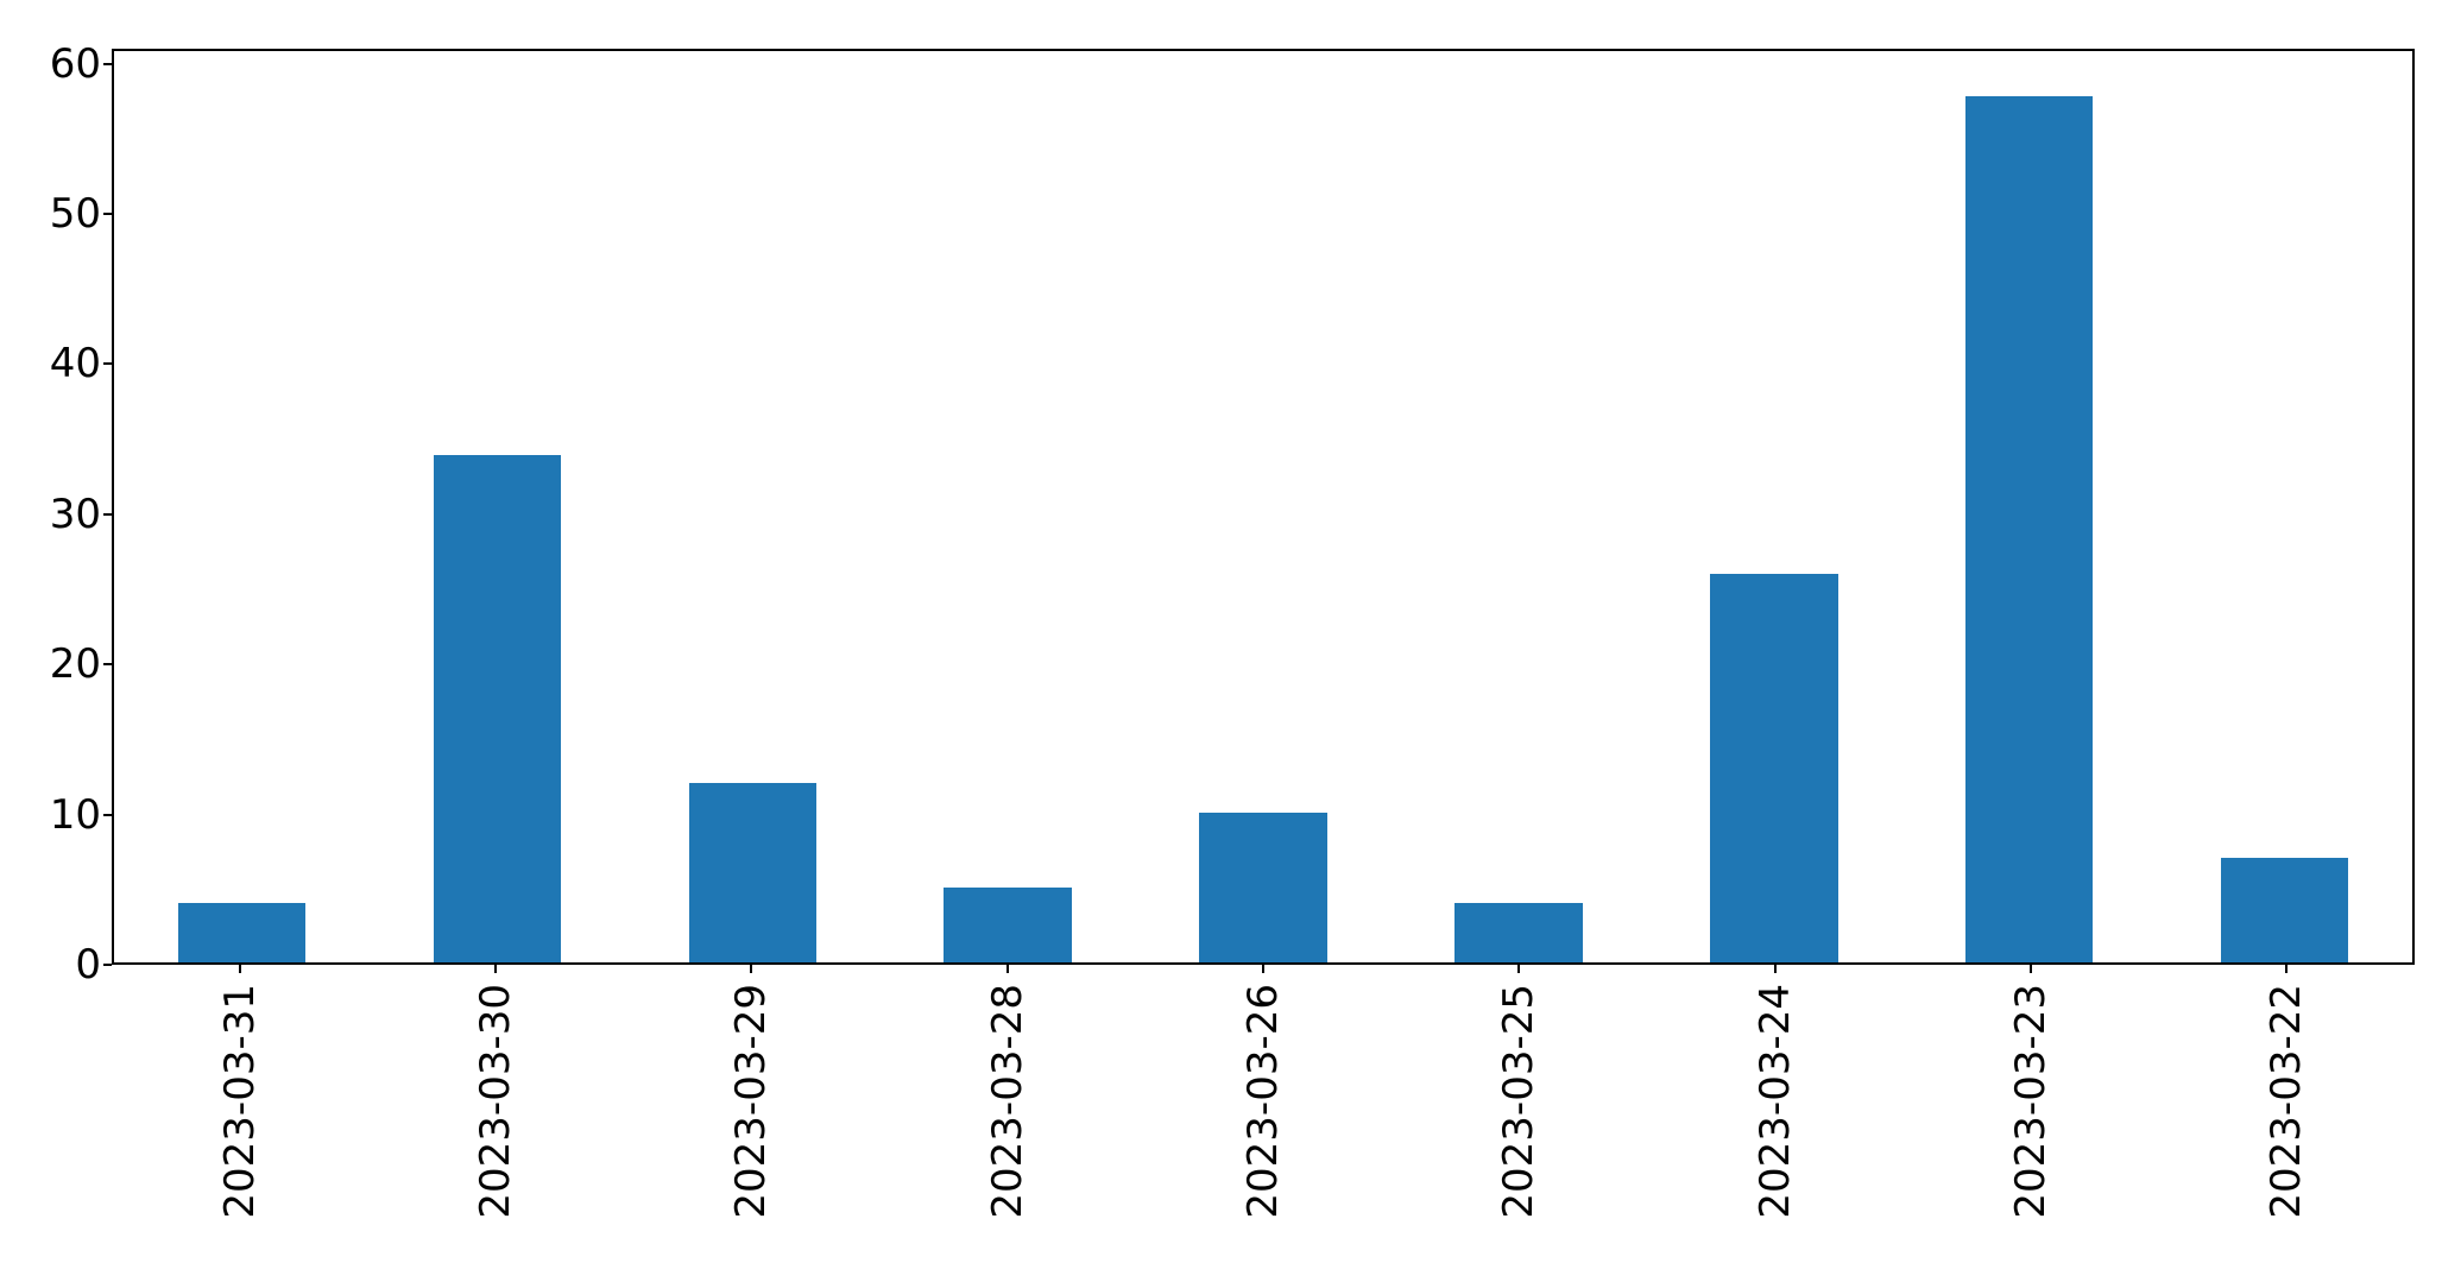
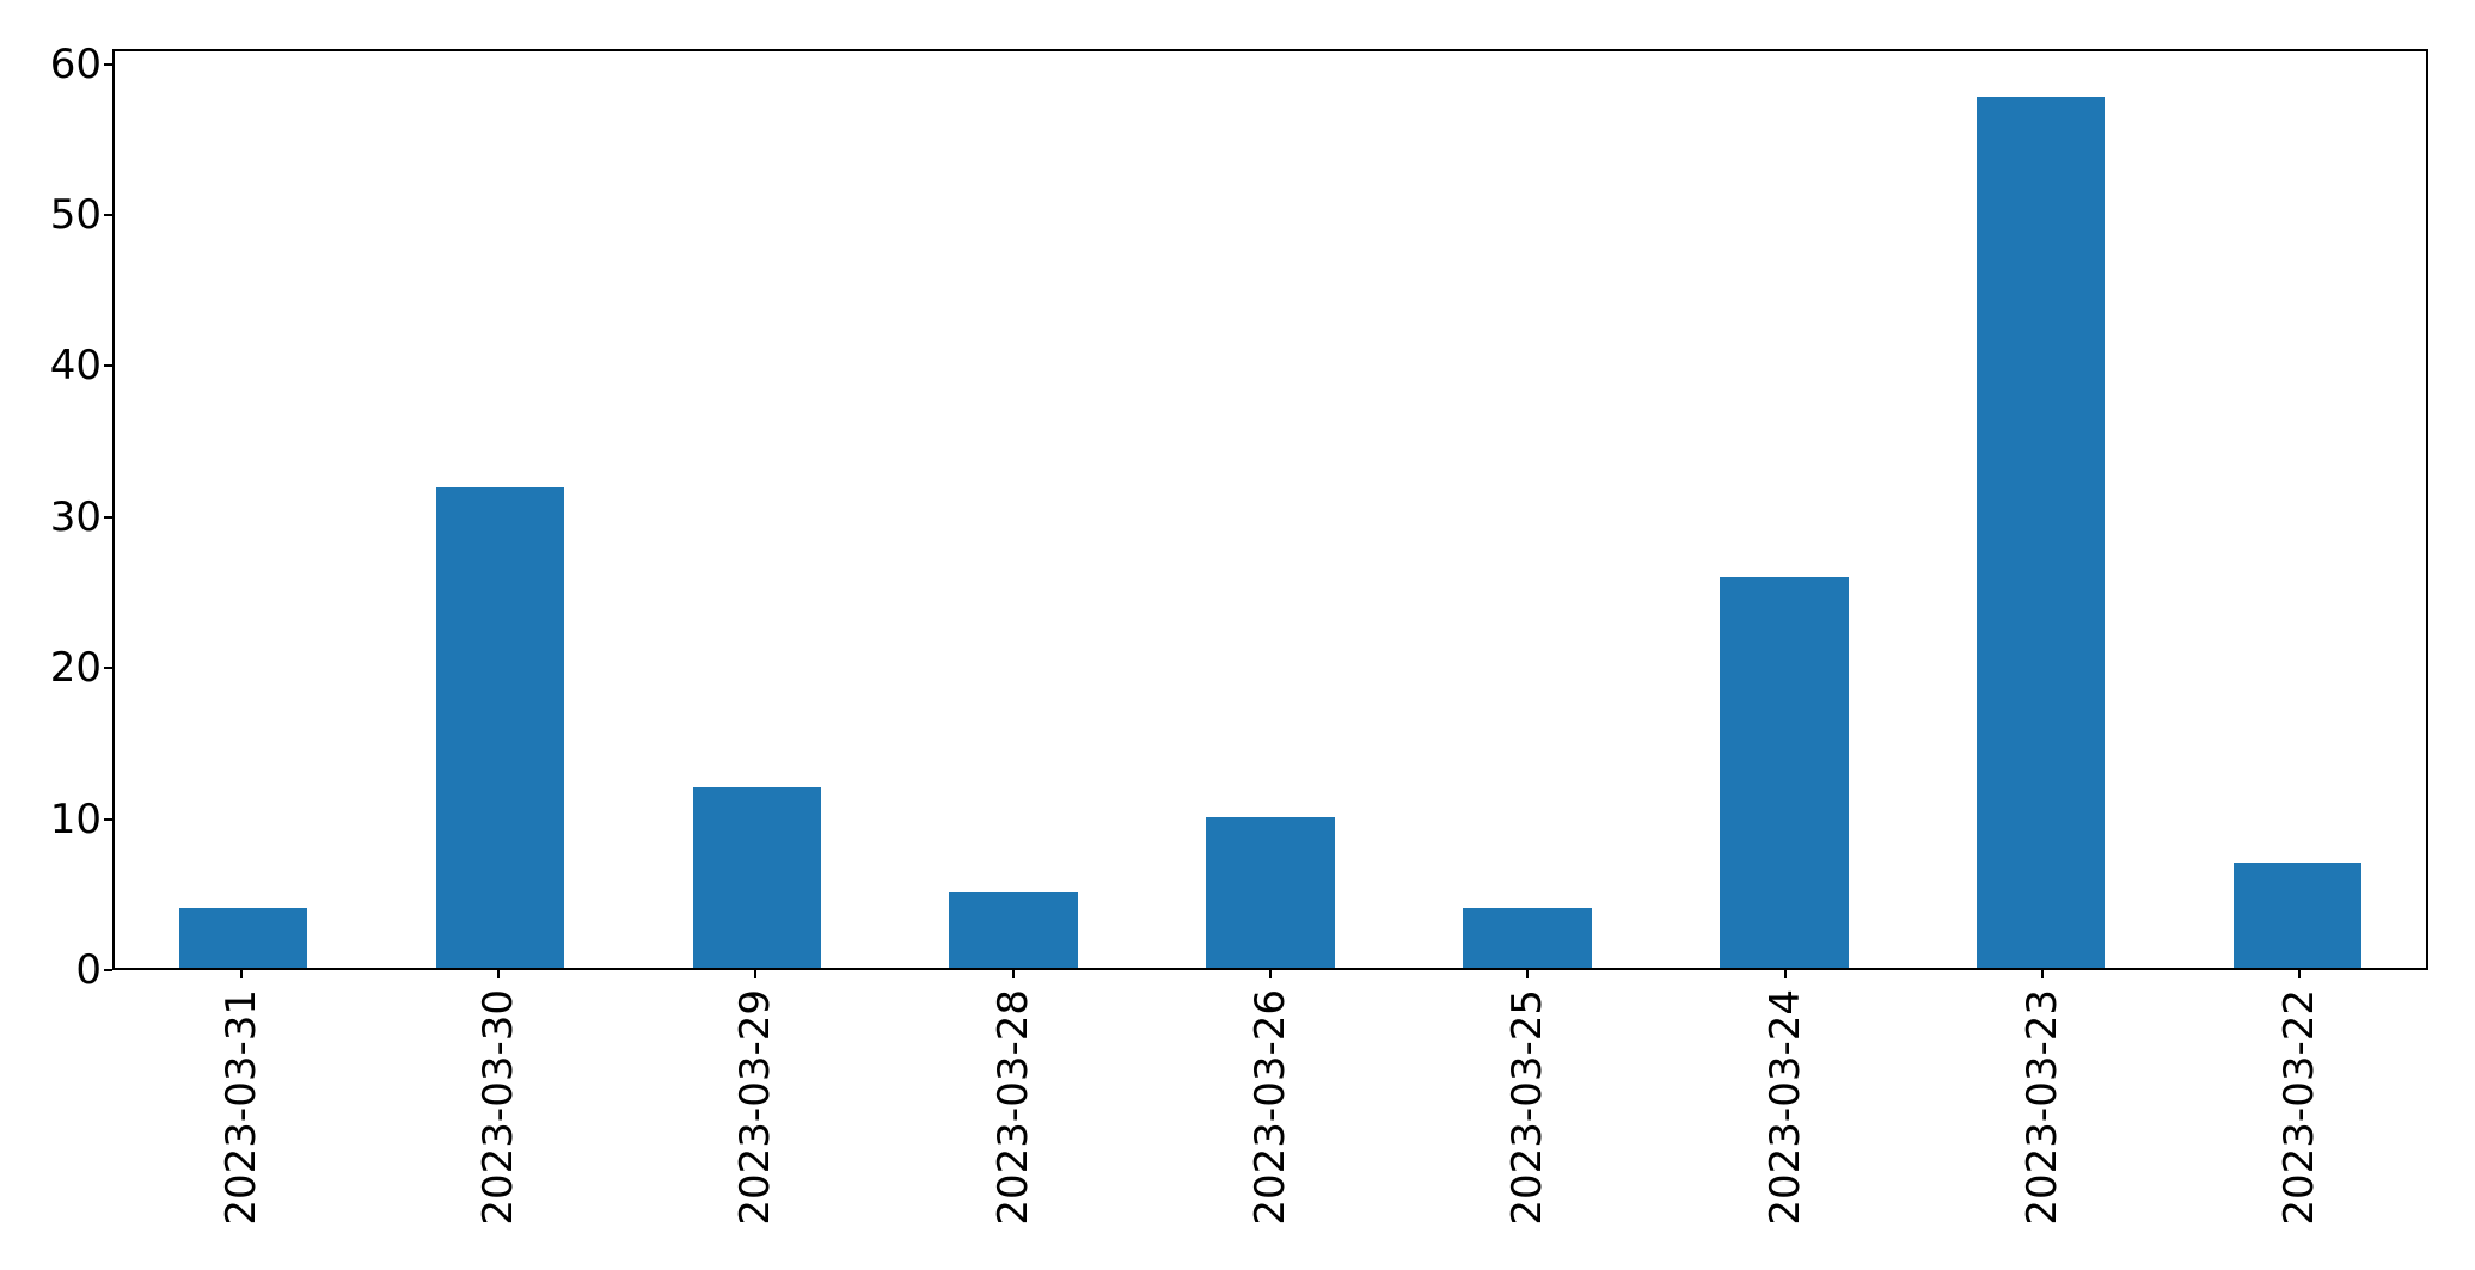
2023-03-30: 34 -> 32
